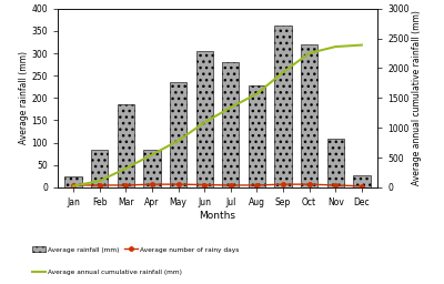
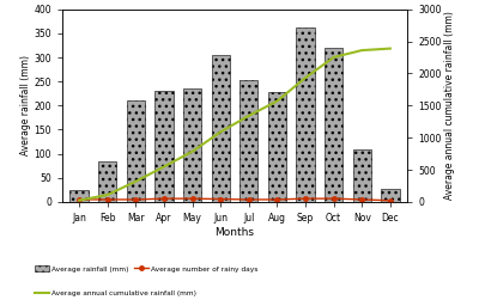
Average rainfall (mm)/Mar: 185 -> 210
Average rainfall (mm)/Apr: 85 -> 230
Average rainfall (mm)/Jul: 280 -> 252
